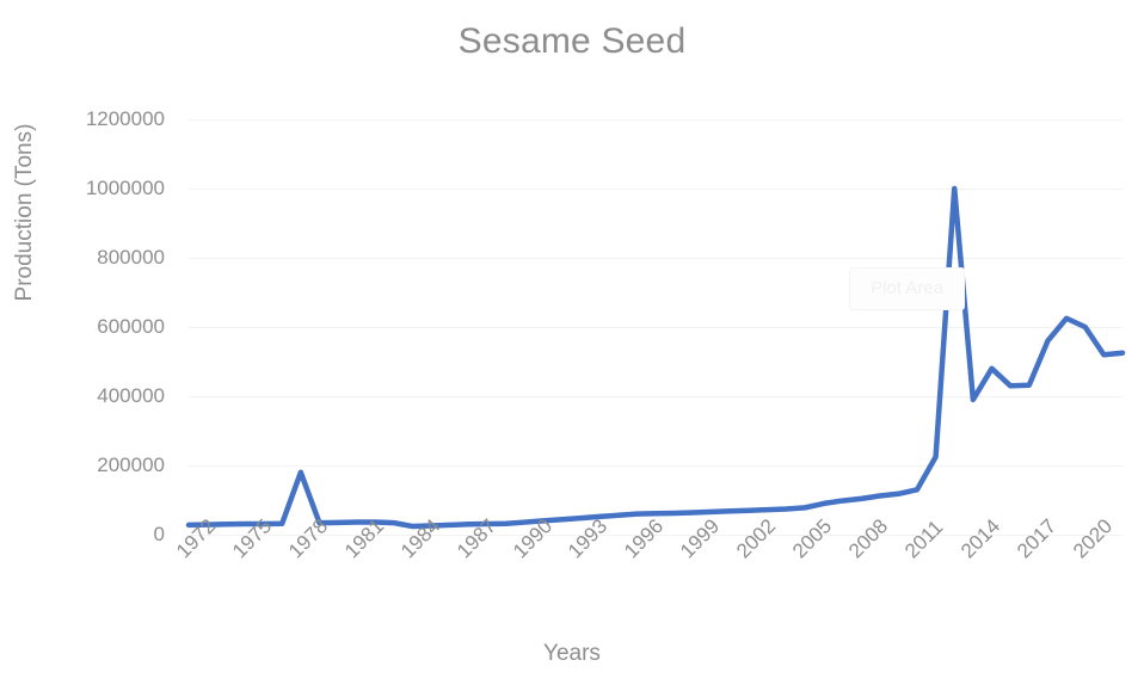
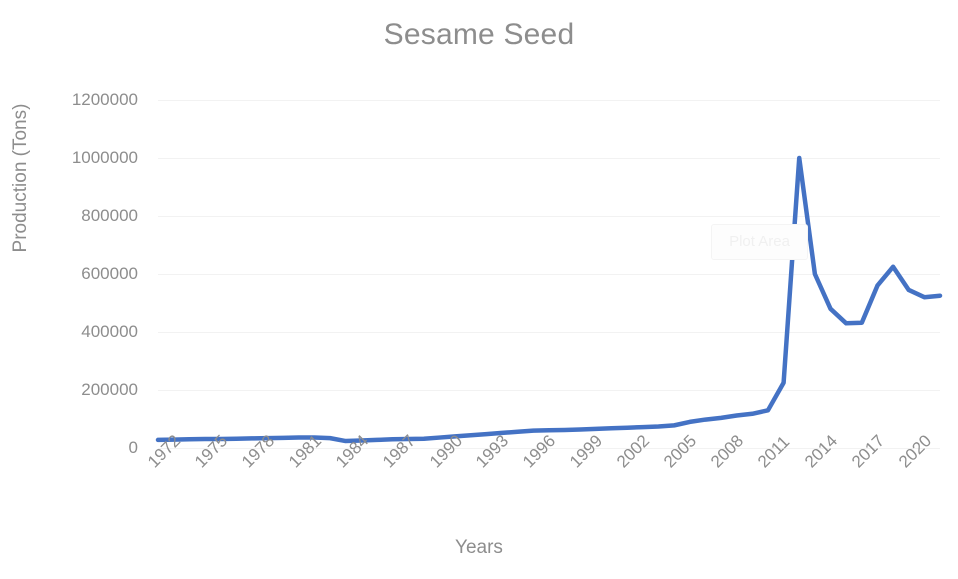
1978: 180000 -> 30000
2014: 390000 -> 600000
2020: 600000 -> 540000
